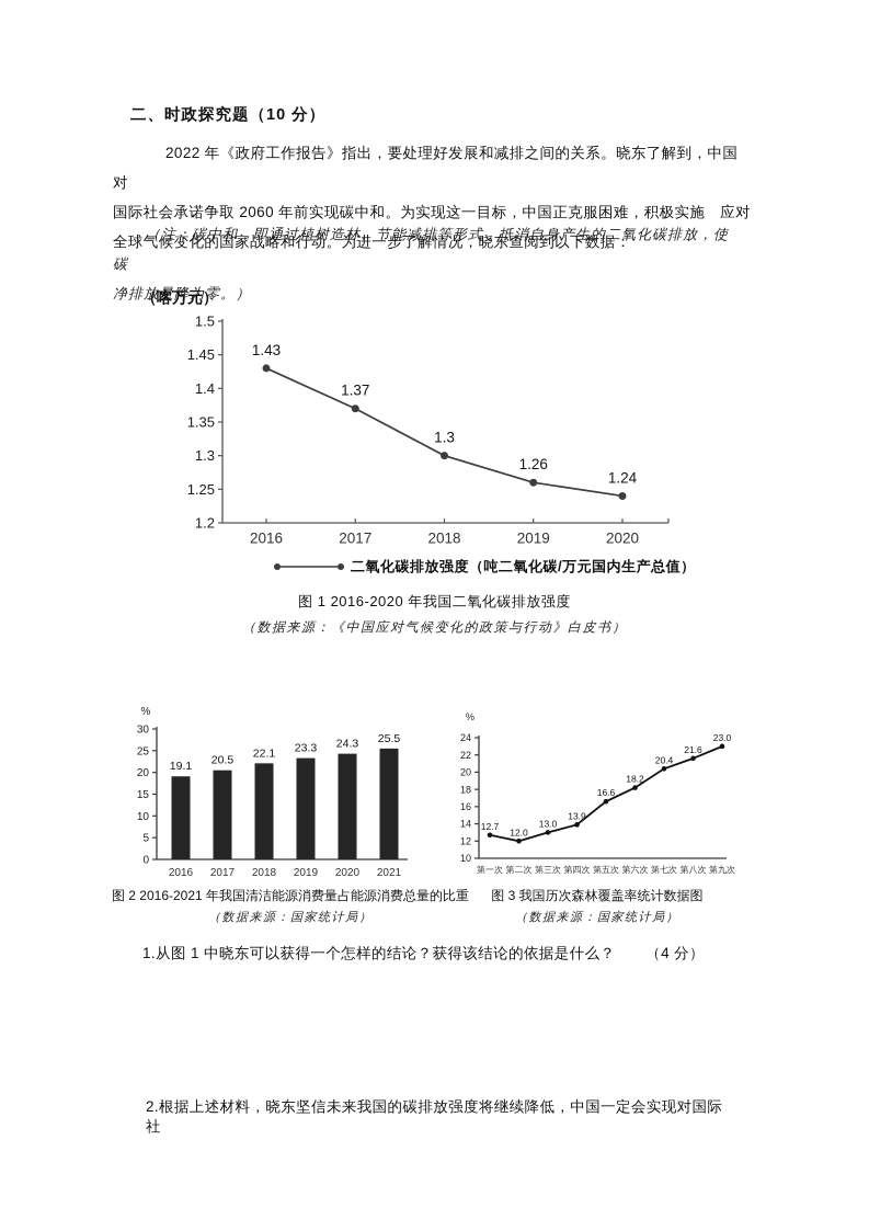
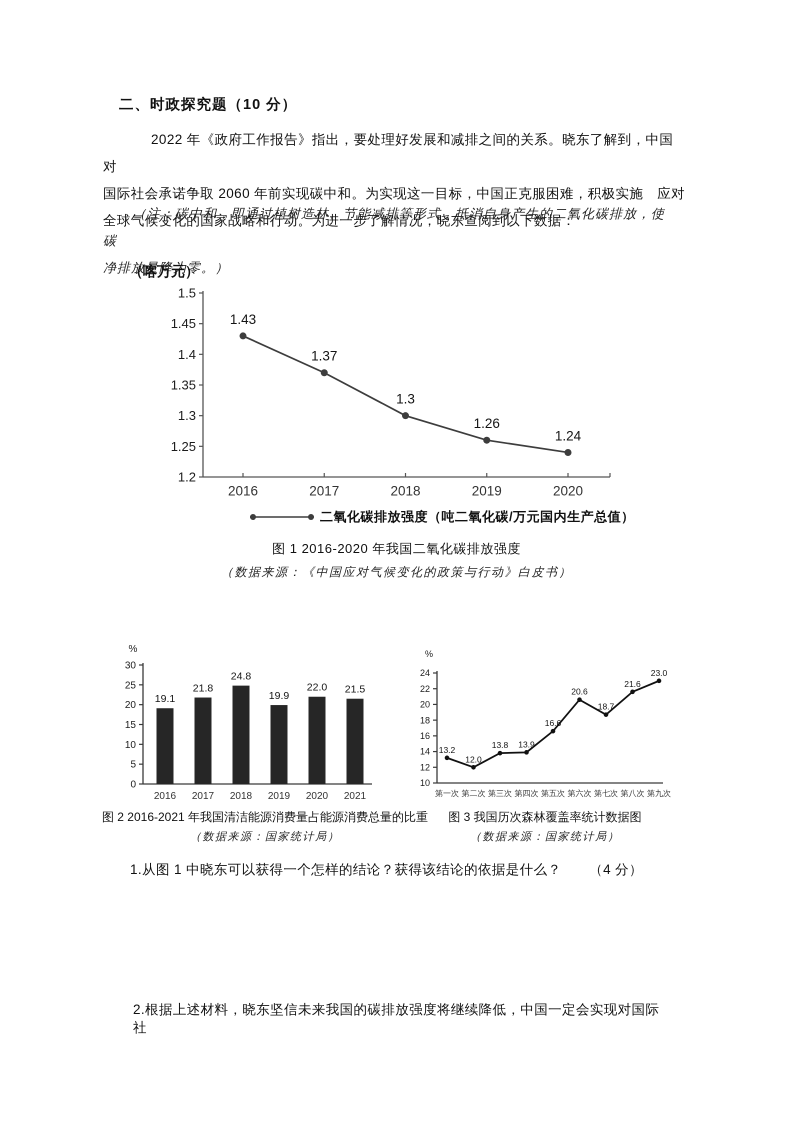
图 2 2016-2021 年我国清洁能源消费量占能源消费总量的比重/2017: 20.5 -> 21.8
图 2 2016-2021 年我国清洁能源消费量占能源消费总量的比重/2018: 22.1 -> 24.8
图 2 2016-2021 年我国清洁能源消费量占能源消费总量的比重/2019: 23.3 -> 19.9
图 2 2016-2021 年我国清洁能源消费量占能源消费总量的比重/2020: 24.3 -> 22.0
图 2 2016-2021 年我国清洁能源消费量占能源消费总量的比重/2021: 25.5 -> 21.5
图 3 我国历次森林覆盖率统计数据图/第一次: 12.7 -> 13.2
图 3 我国历次森林覆盖率统计数据图/第三次: 13.0 -> 13.8
图 3 我国历次森林覆盖率统计数据图/第六次: 18.2 -> 20.6
图 3 我国历次森林覆盖率统计数据图/第七次: 20.4 -> 18.7
